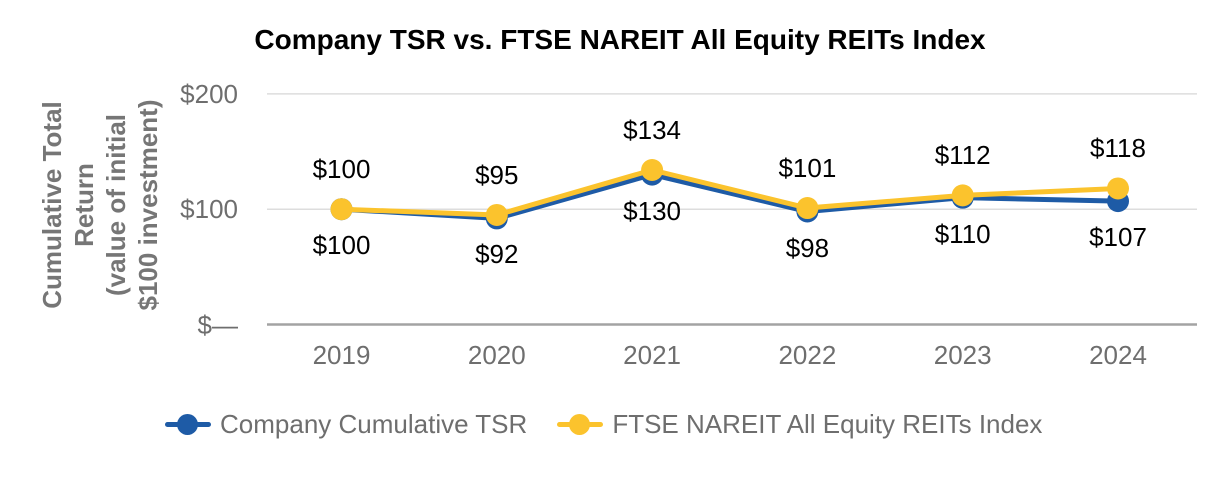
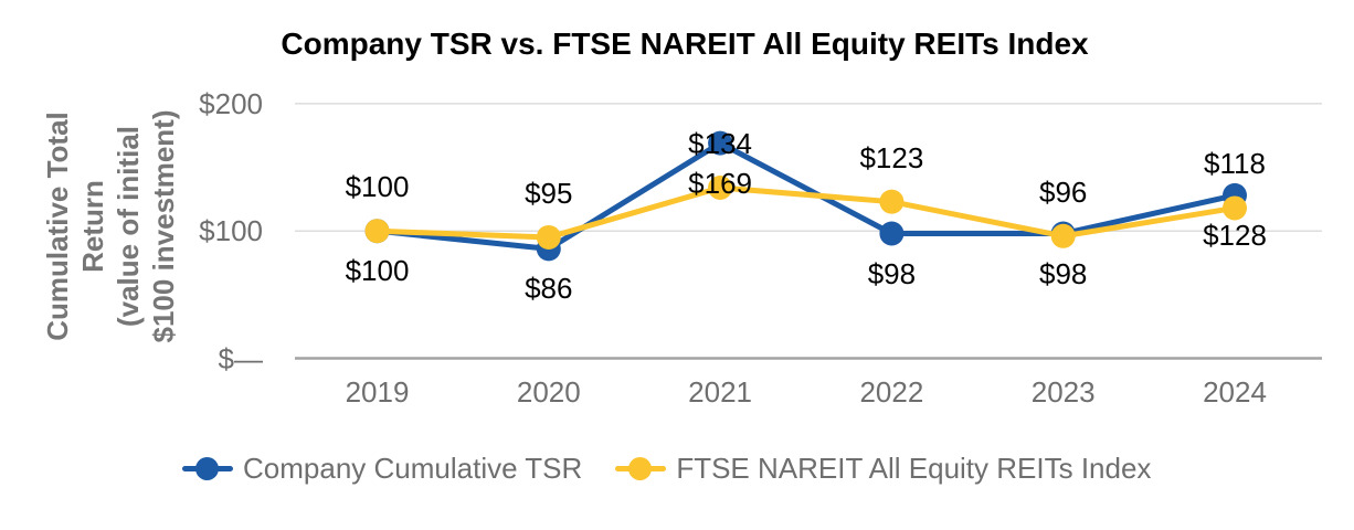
Company Cumulative TSR/2020: $92 -> $86
Company Cumulative TSR/2021: $130 -> $169
FTSE NAREIT All Equity REITs Index/2022: $101 -> $123
Company Cumulative TSR/2023: $110 -> $98
FTSE NAREIT All Equity REITs Index/2023: $112 -> $96
Company Cumulative TSR/2024: $107 -> $128
